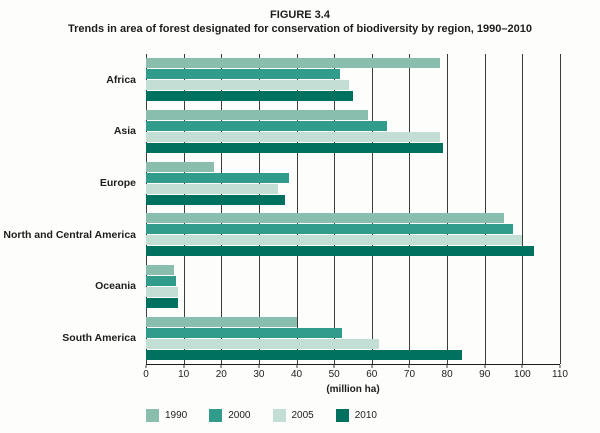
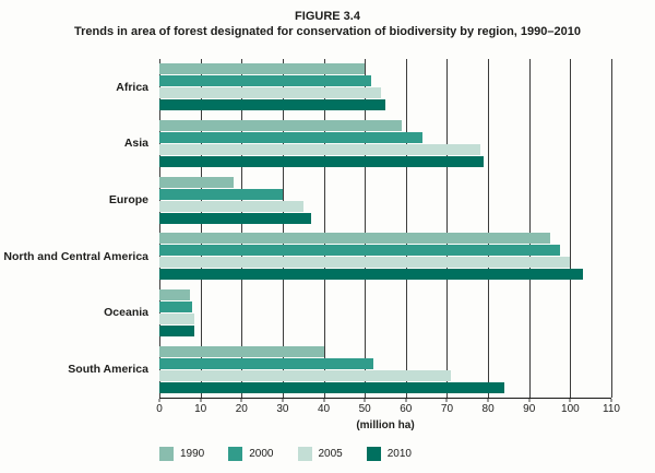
1990/Africa: 78 -> 50
2000/Europe: 38 -> 30
2005/South America: 62 -> 71
